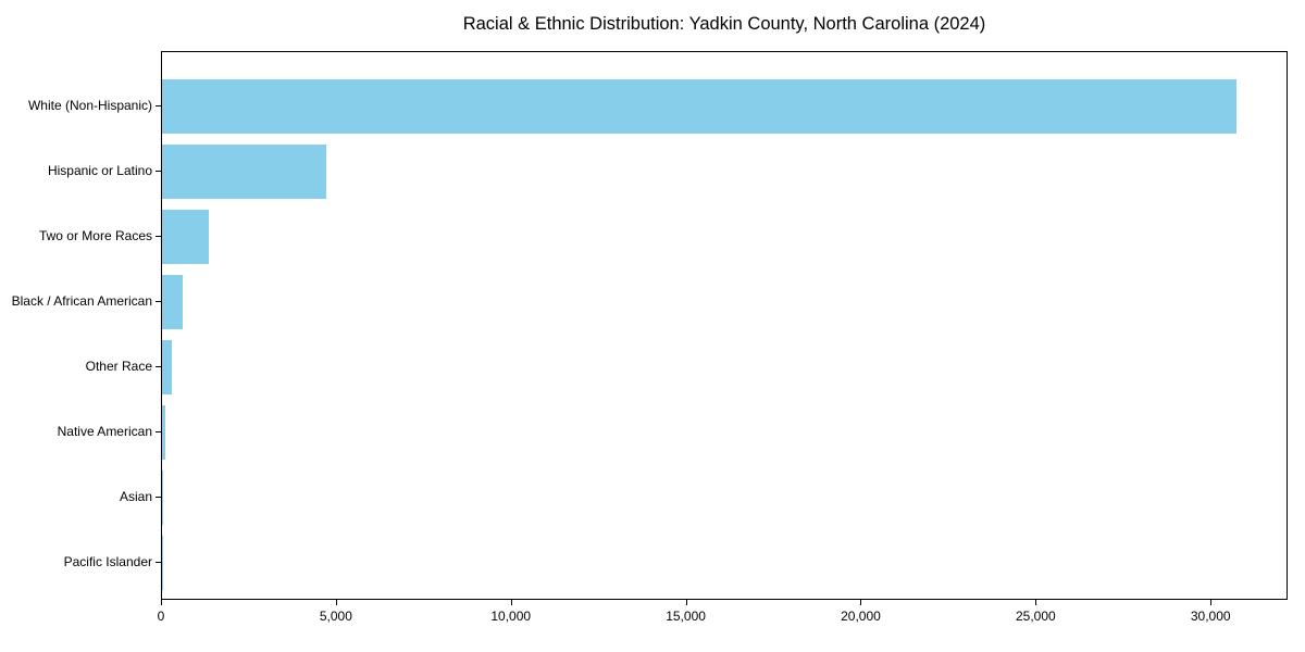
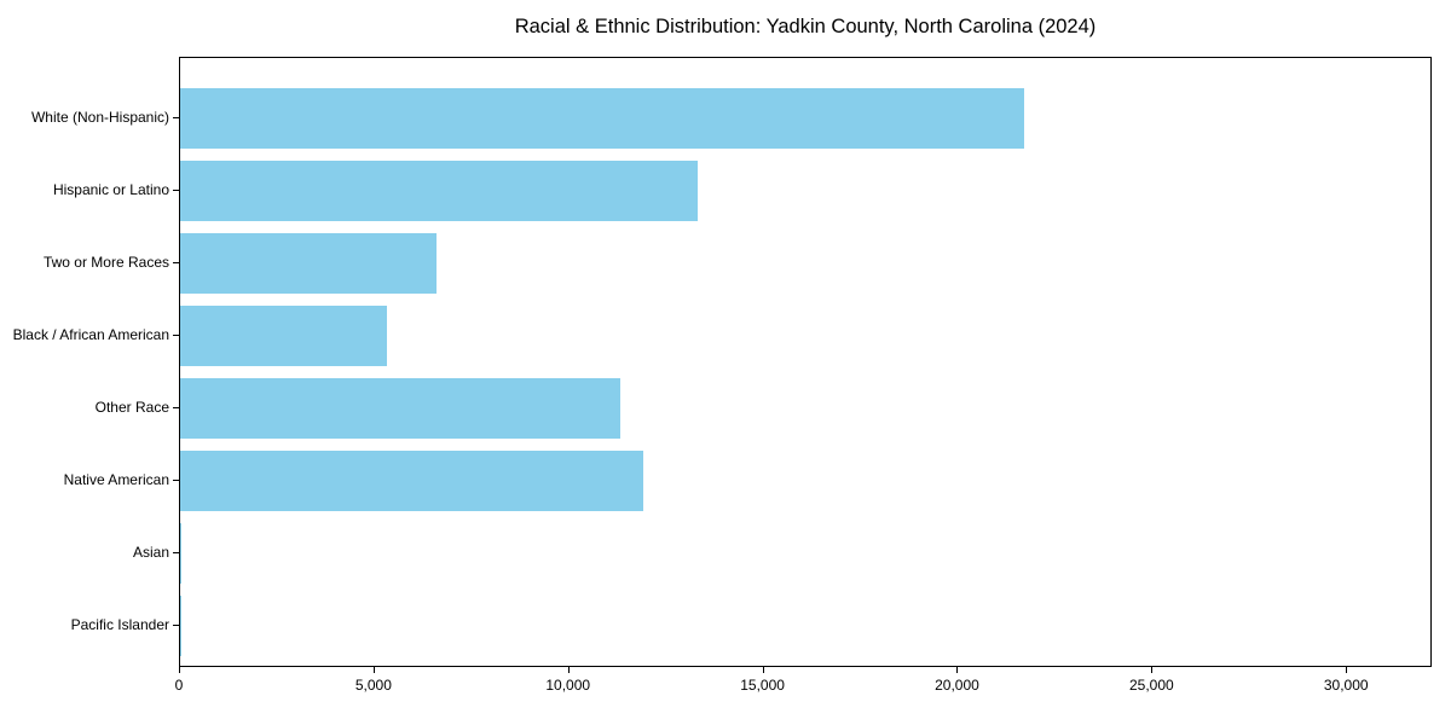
White (Non-Hispanic): 30700 -> 21700
Hispanic or Latino: 4700 -> 13300
Two or More Races: 1300 -> 6600
Black / African American: 600 -> 5300
Other Race: 300 -> 11300
Native American: 100 -> 11900
